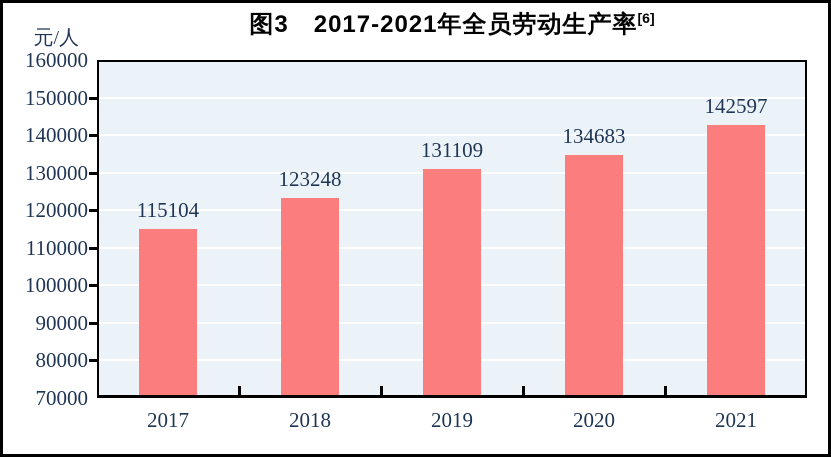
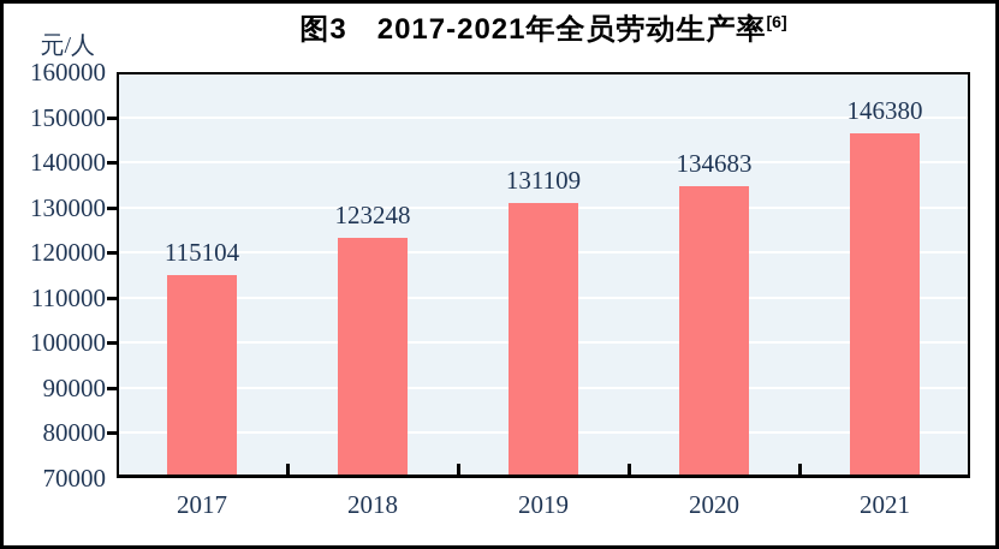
2021: 142597 -> 146380
